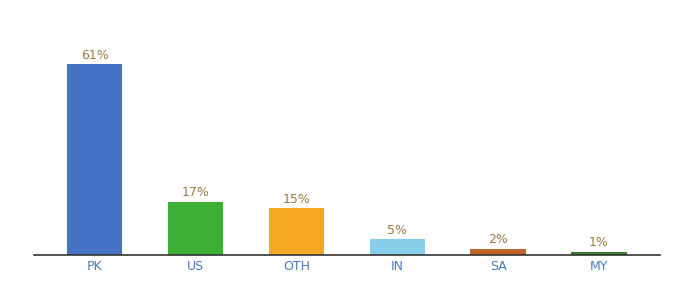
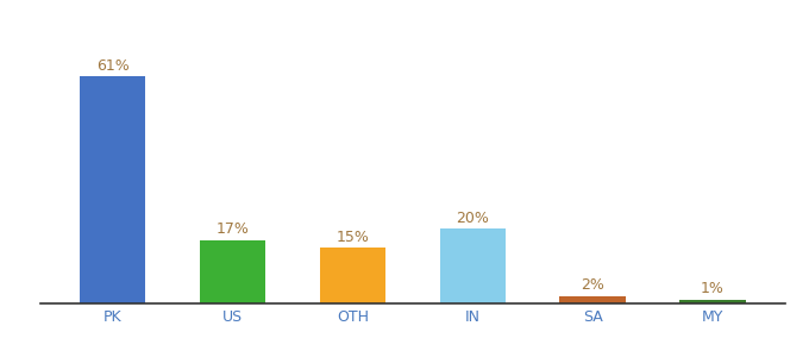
IN: 5% -> 20%
